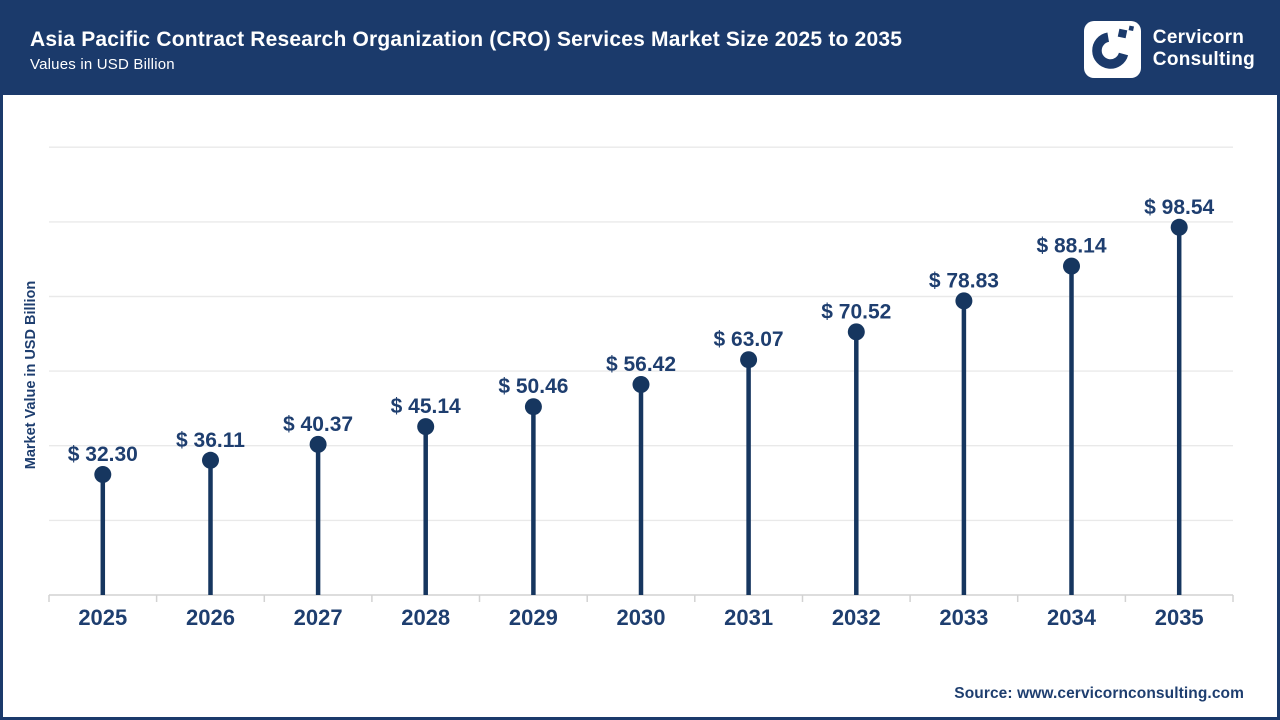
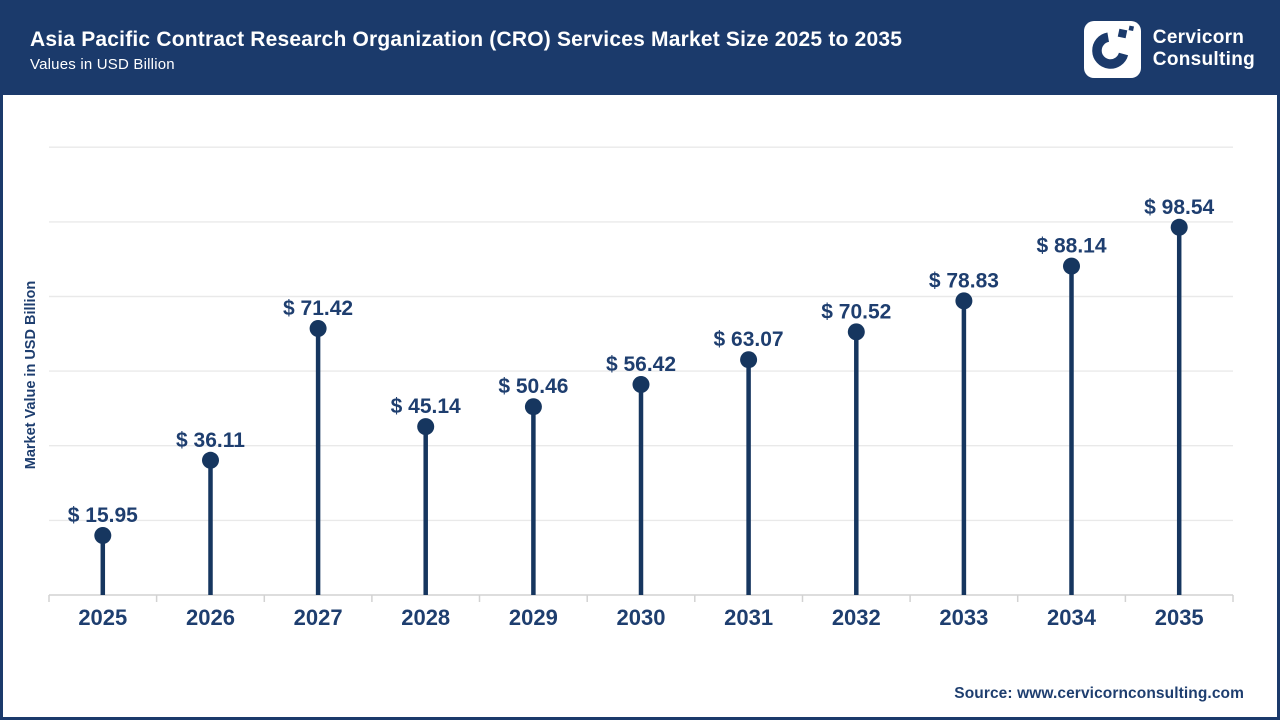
2025: 32.30 -> 15.95
2027: 40.37 -> 71.42
